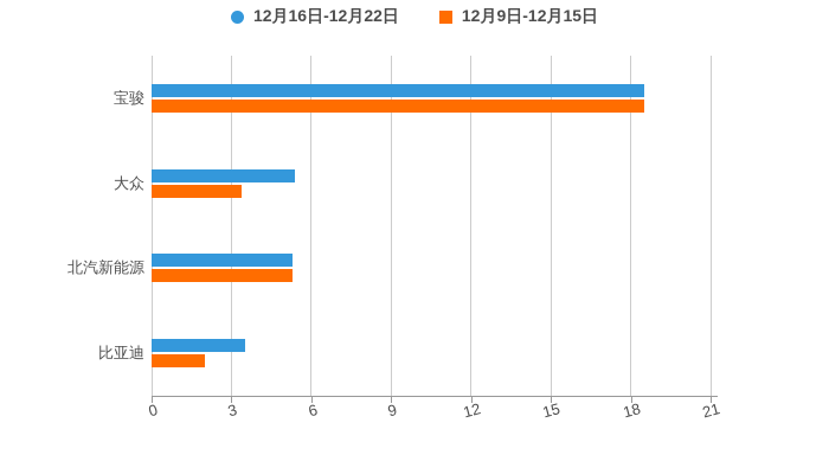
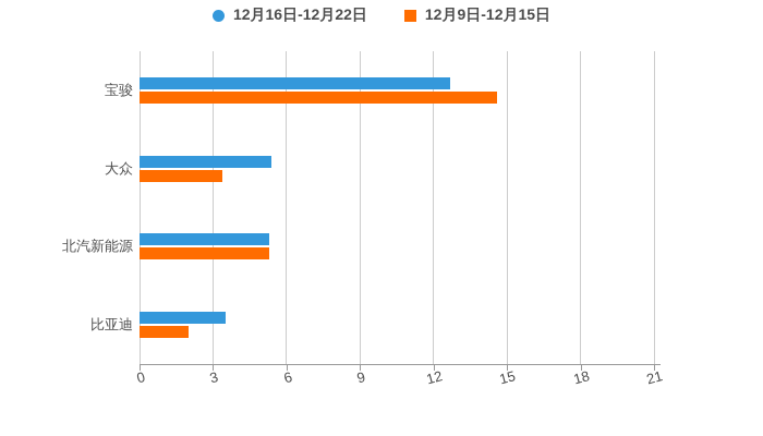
12月16日-12月22日/宝骏: 18.5 -> 12.7
12月9日-12月15日/宝骏: 18.5 -> 14.6
